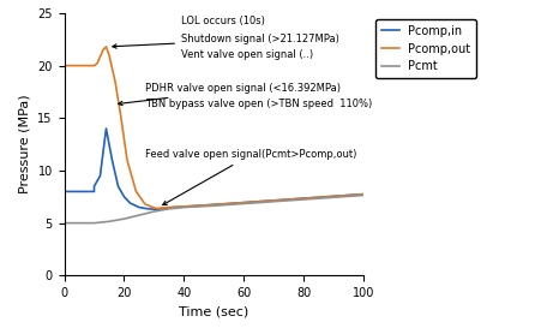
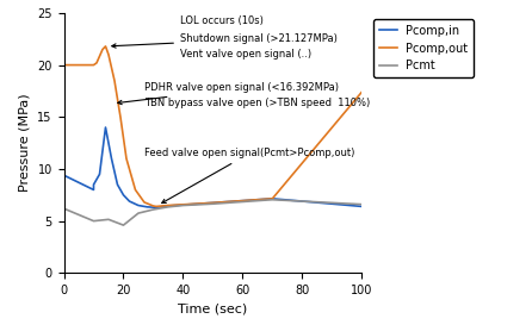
Pcomp,in/0: 8.0 -> 9.4
Pcmt/0: 5.0 -> 6.2
Pcmt/20: 5.4 -> 4.6
Pcomp,in/100: 7.8 -> 6.4
Pcomp,out/100: 7.8 -> 17.4
Pcmt/100: 7.7 -> 6.6
